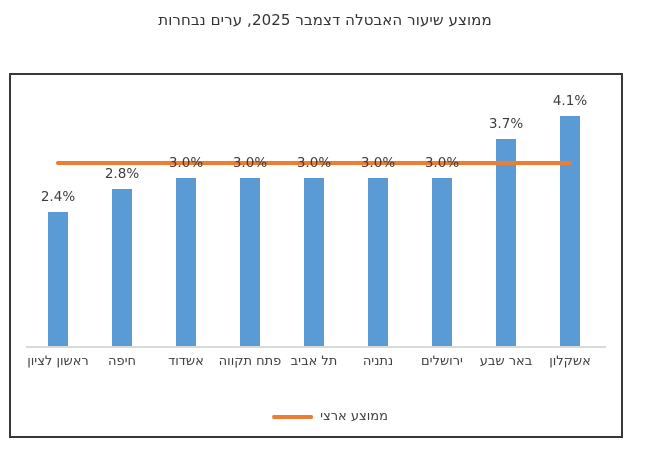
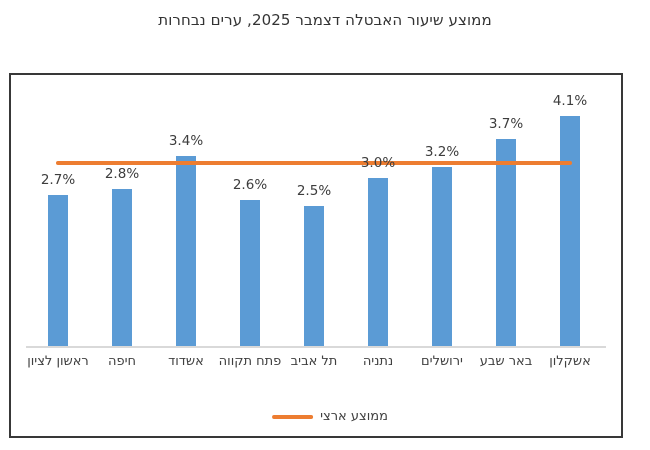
ראשון לציון: 2.4% -> 2.7%
אשדוד: 3.0% -> 3.4%
פתח תקווה: 3.0% -> 2.6%
תל אביב: 3.0% -> 2.5%
ירושלים: 3.0% -> 3.2%
